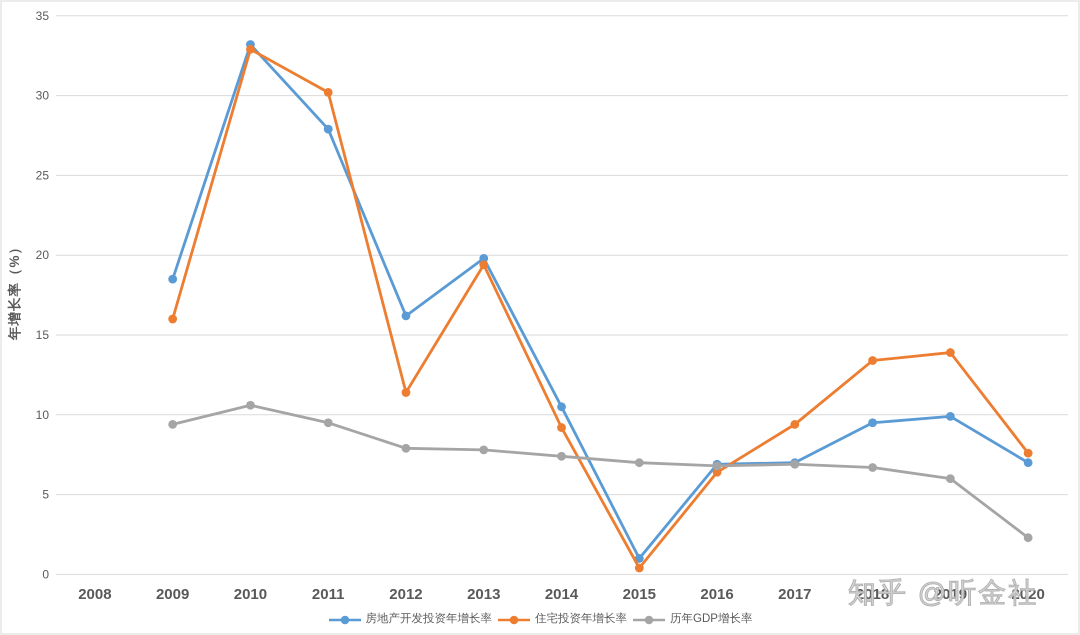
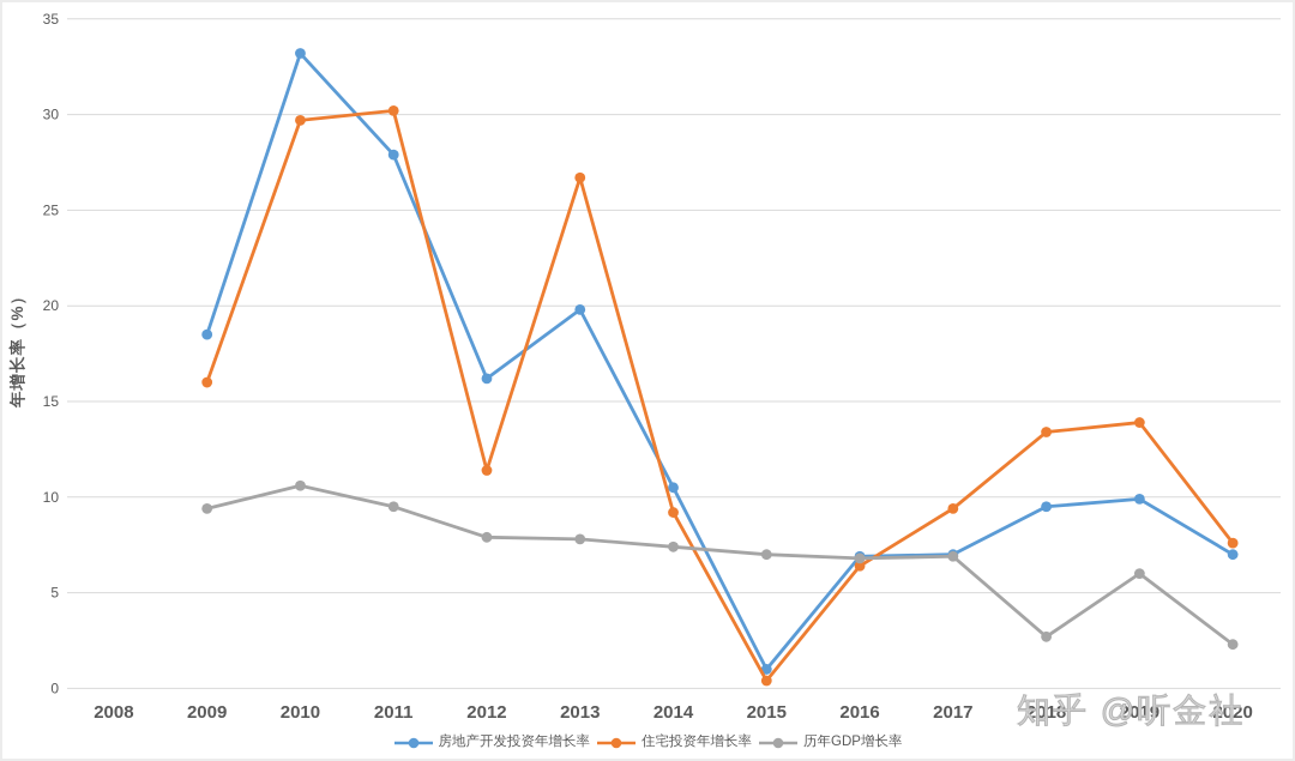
住宅投资年增长率/2010: 32.9 -> 29.7
住宅投资年增长率/2013: 19.4 -> 26.7
历年GDP增长率/2018: 6.7 -> 2.7
